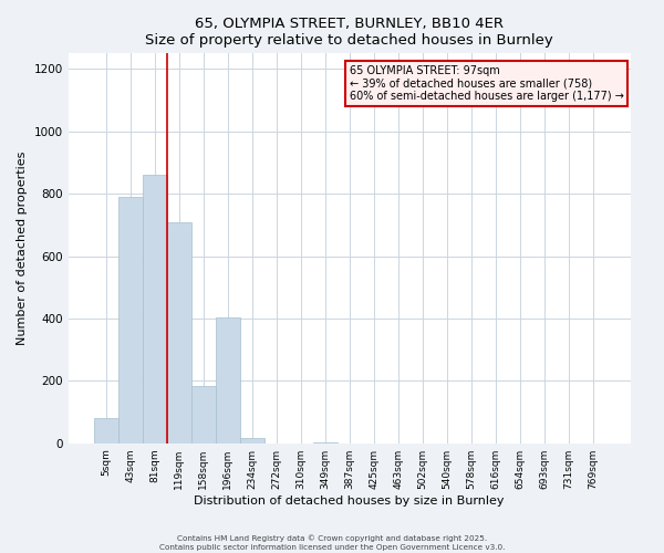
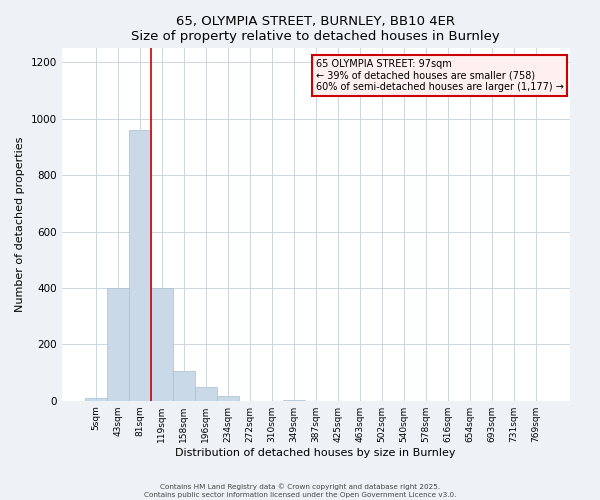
5sqm: 80 -> 10
43sqm: 790 -> 400
81sqm: 860 -> 960
119sqm: 710 -> 400
158sqm: 185 -> 105
196sqm: 405 -> 50
